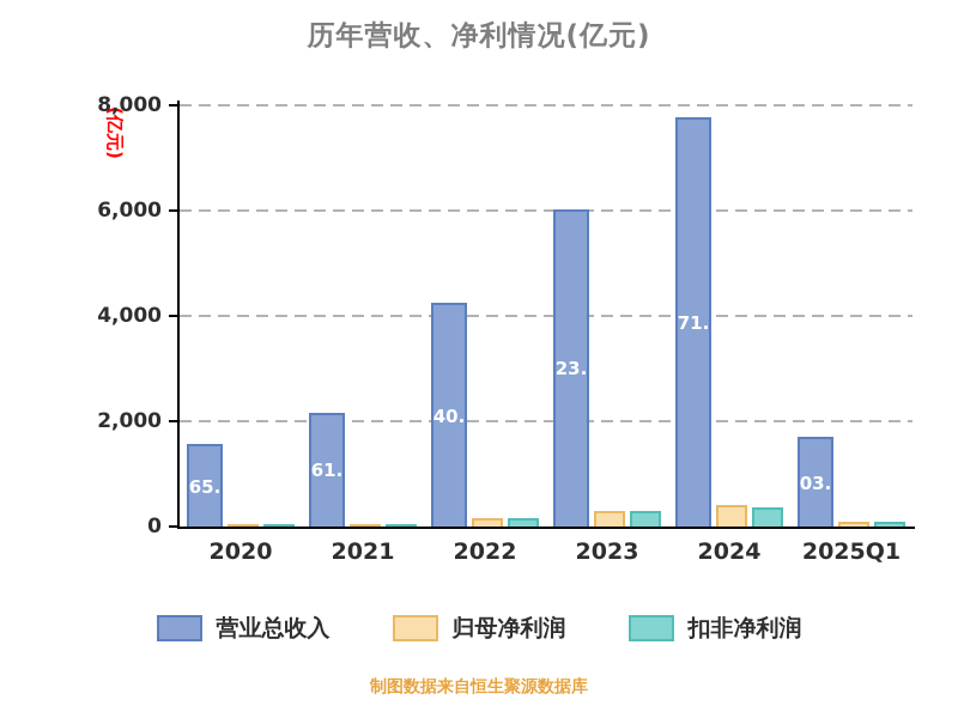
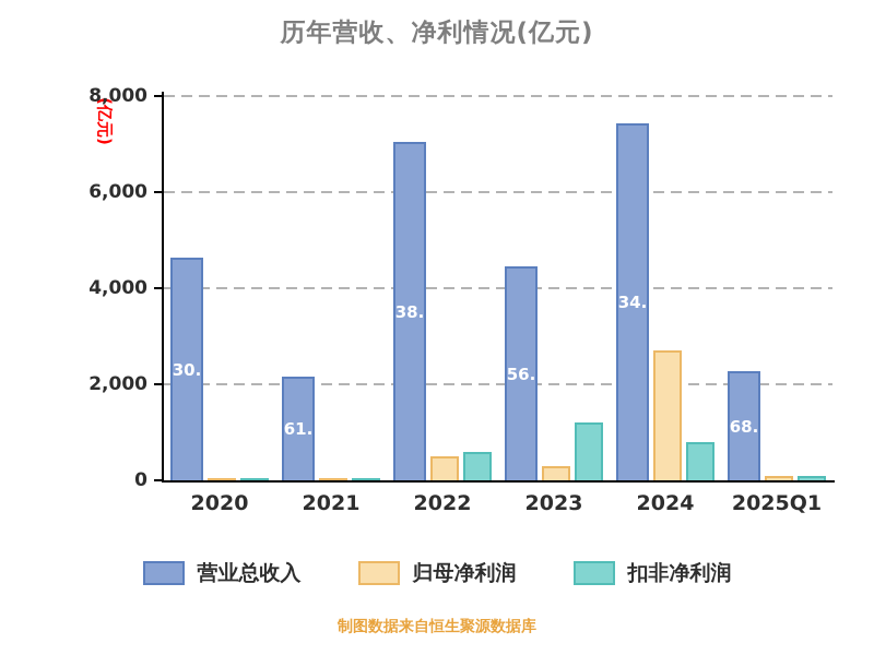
营业总收入/2020: 1565.98 -> 4630.55
营业总收入/2022: 4240.61 -> 7038.80
归母净利润/2022: 200 -> 500
扣非净利润/2022: 200 -> 600
营业总收入/2023: 6023.15 -> 4456.33
扣非净利润/2023: 300 -> 1200
营业总收入/2024: 7771.02 -> 7434.81
归母净利润/2024: 400 -> 2700
扣非净利润/2024: 400 -> 800
营业总收入/2025Q1: 1703.64 -> 2268.15
